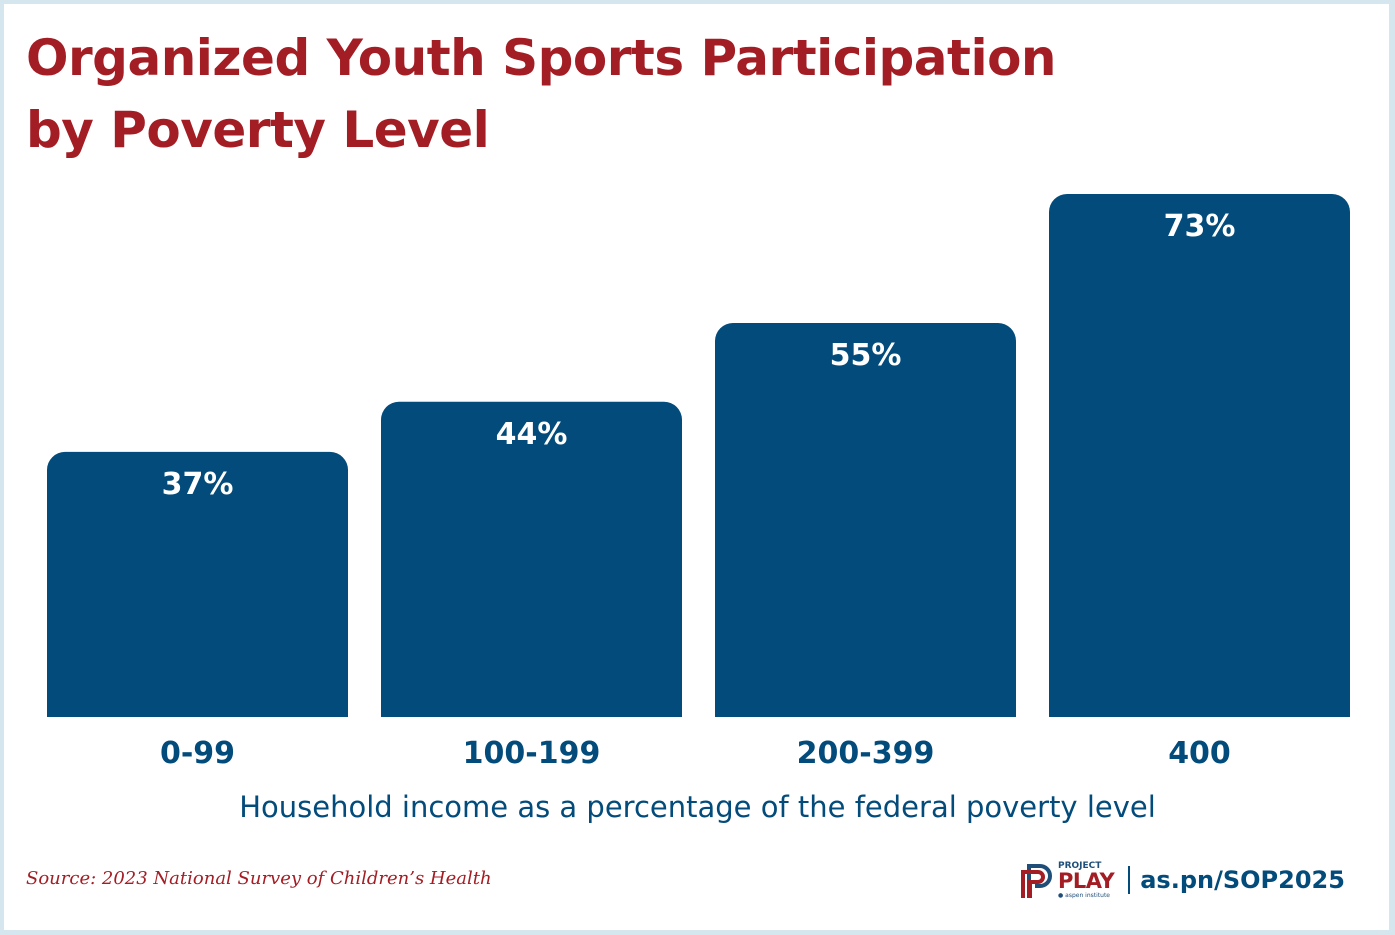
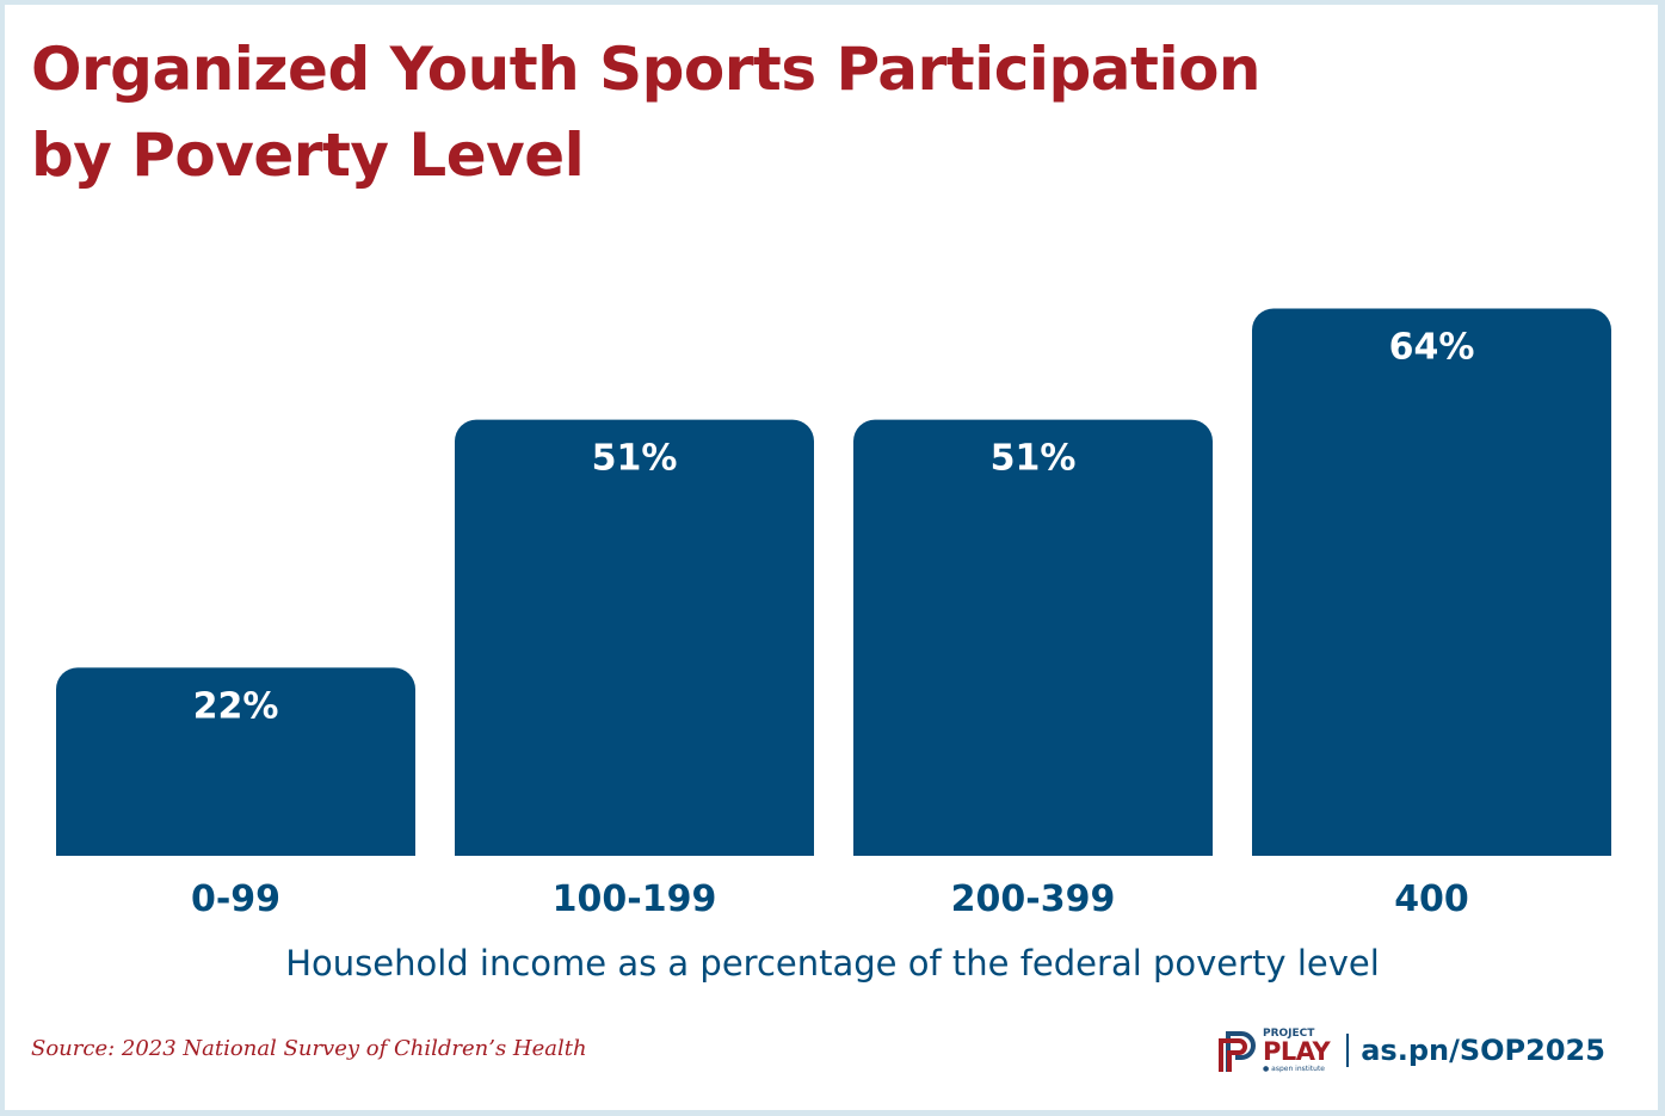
0-99: 37% -> 22%
100-199: 44% -> 51%
200-399: 55% -> 51%
400: 73% -> 64%
